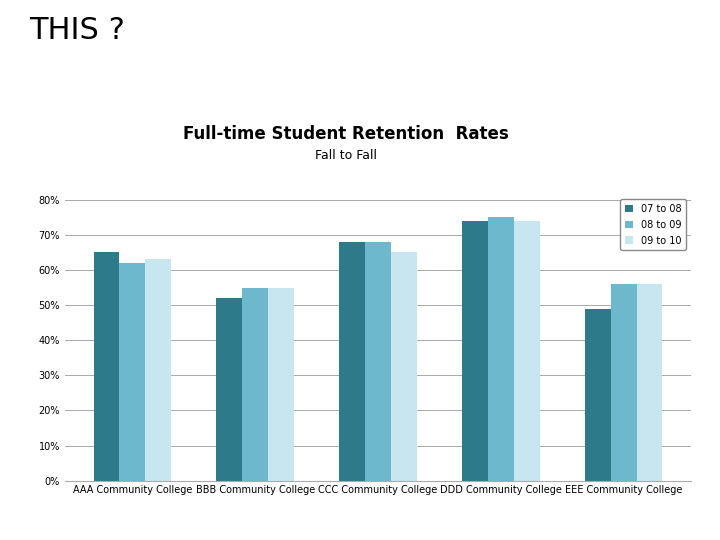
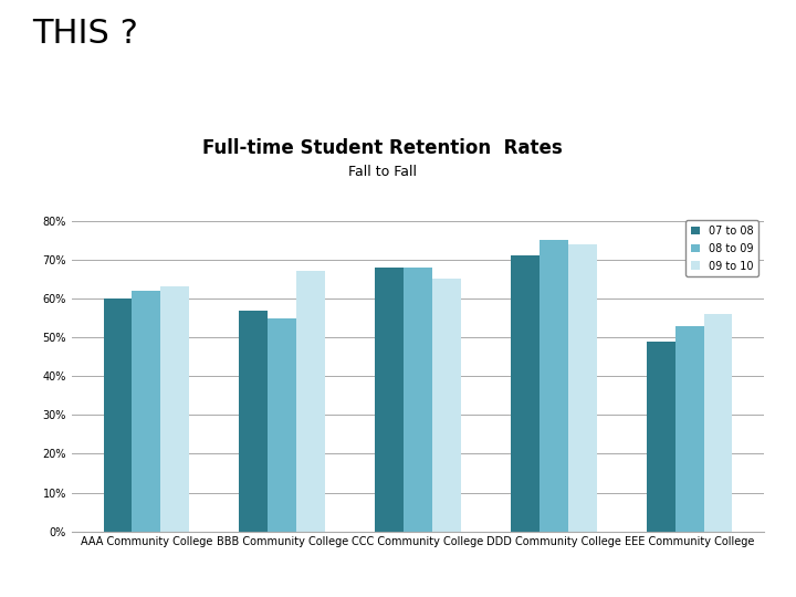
07 to 08/AAA Community College: 65% -> 60%
07 to 08/BBB Community College: 52% -> 57%
09 to 10/BBB Community College: 55% -> 67%
07 to 08/DDD Community College: 74% -> 71%
08 to 09/EEE Community College: 56% -> 53%
